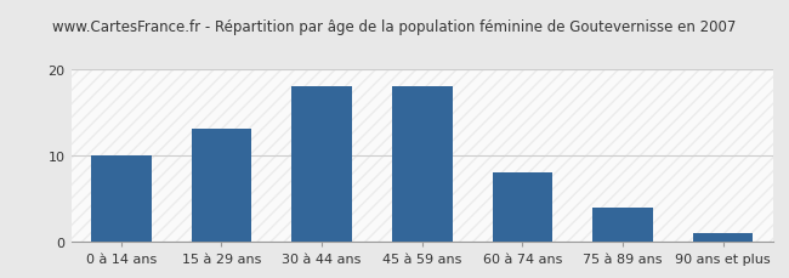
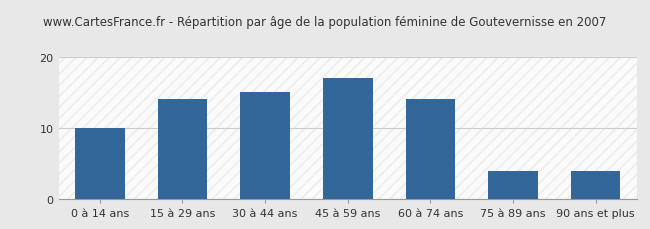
15 à 29 ans: 13 -> 14
30 à 44 ans: 18 -> 15
45 à 59 ans: 18 -> 17
60 à 74 ans: 8 -> 14
90 ans et plus: 1 -> 4
